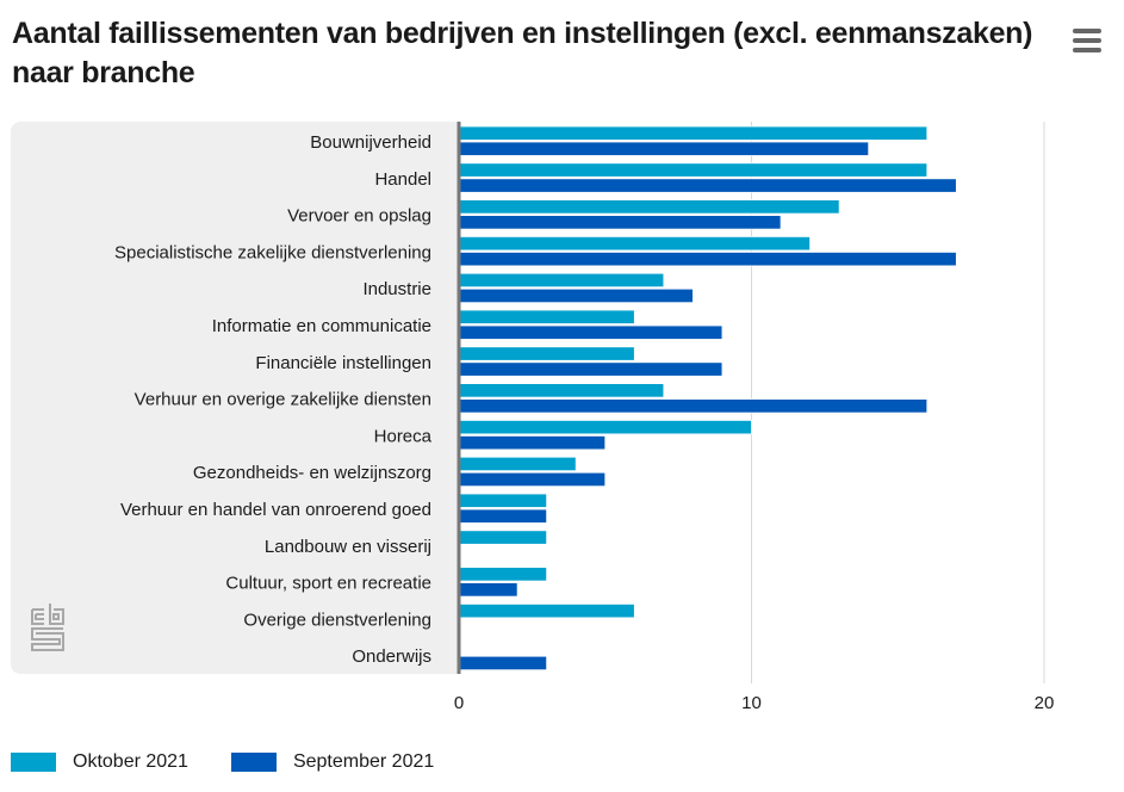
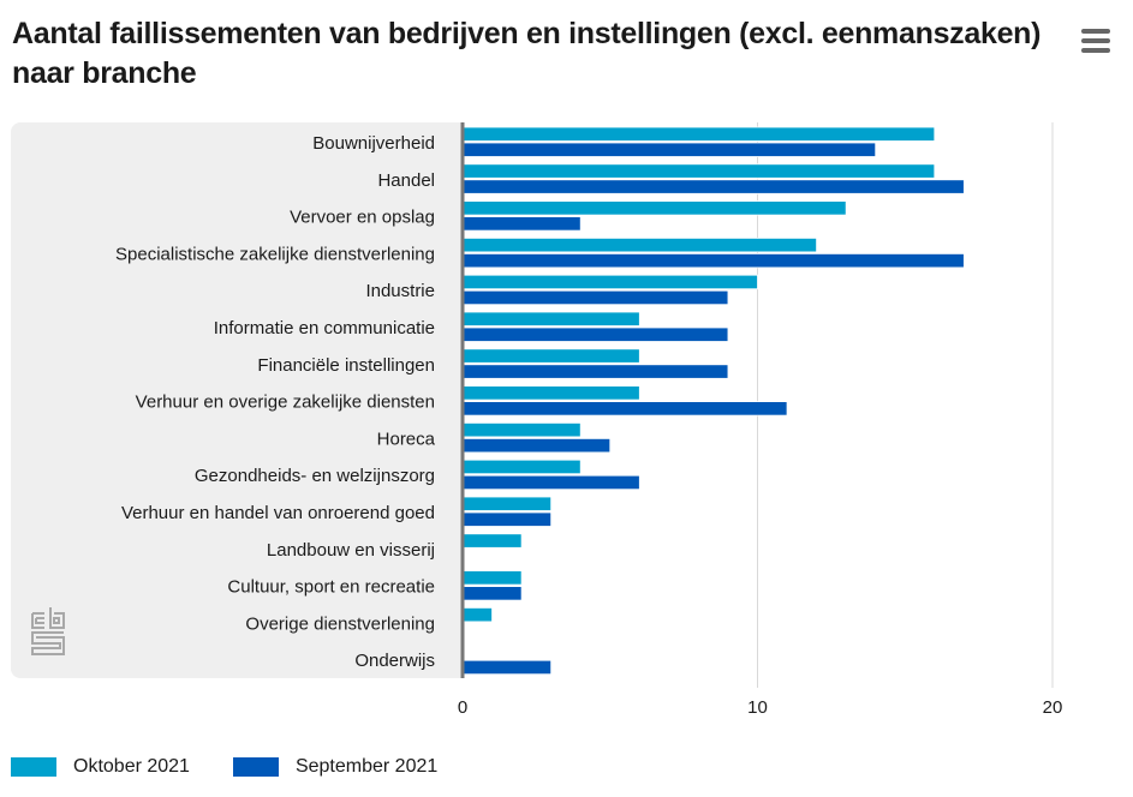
September 2021/Vervoer en opslag: 11 -> 4
Oktober 2021/Industrie: 7 -> 10
September 2021/Industrie: 8 -> 9
Oktober 2021/Verhuur en overige zakelijke diensten: 7 -> 6
September 2021/Verhuur en overige zakelijke diensten: 16 -> 11
Oktober 2021/Horeca: 10 -> 4
September 2021/Gezondheids- en welzijnszorg: 5 -> 6
Oktober 2021/Landbouw en visserij: 3 -> 2
Oktober 2021/Cultuur, sport en recreatie: 3 -> 2
Oktober 2021/Overige dienstverlening: 6 -> 1
